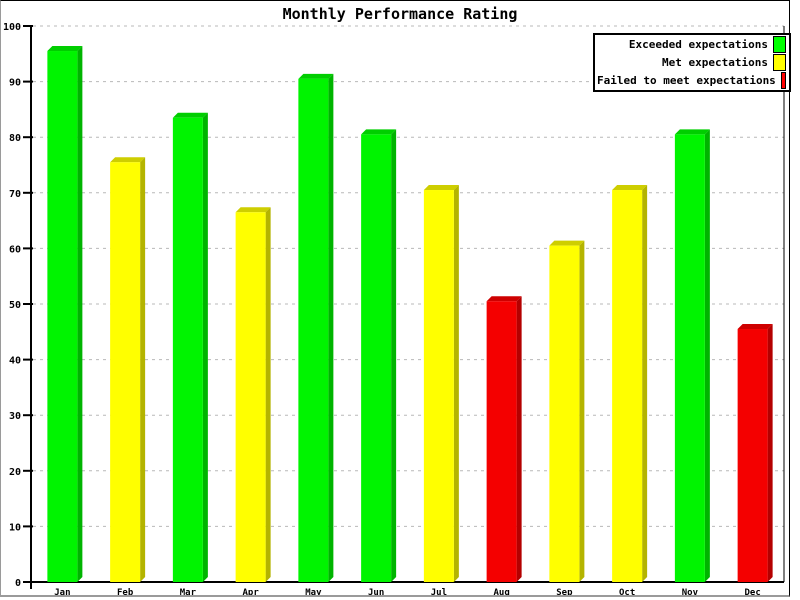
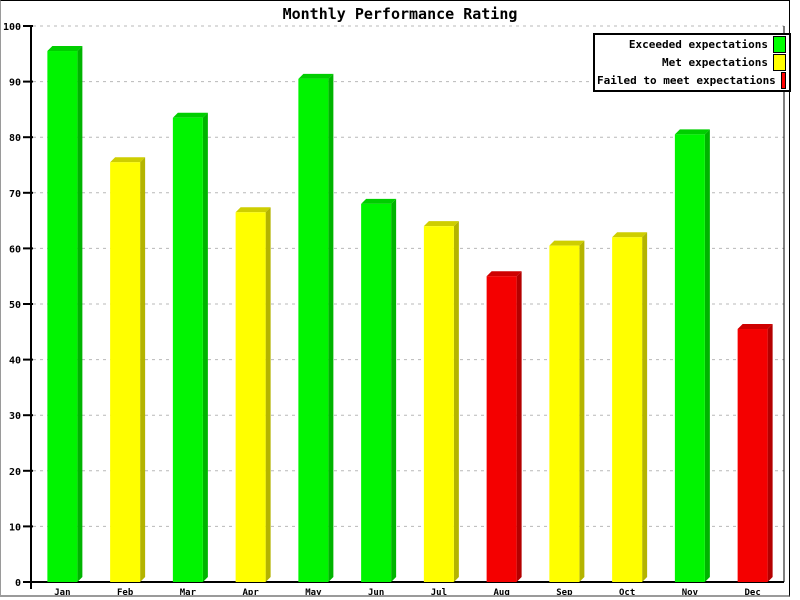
Jun: 80 -> 68
Jul: 70 -> 64
Aug: 50 -> 55
Oct: 70 -> 62
